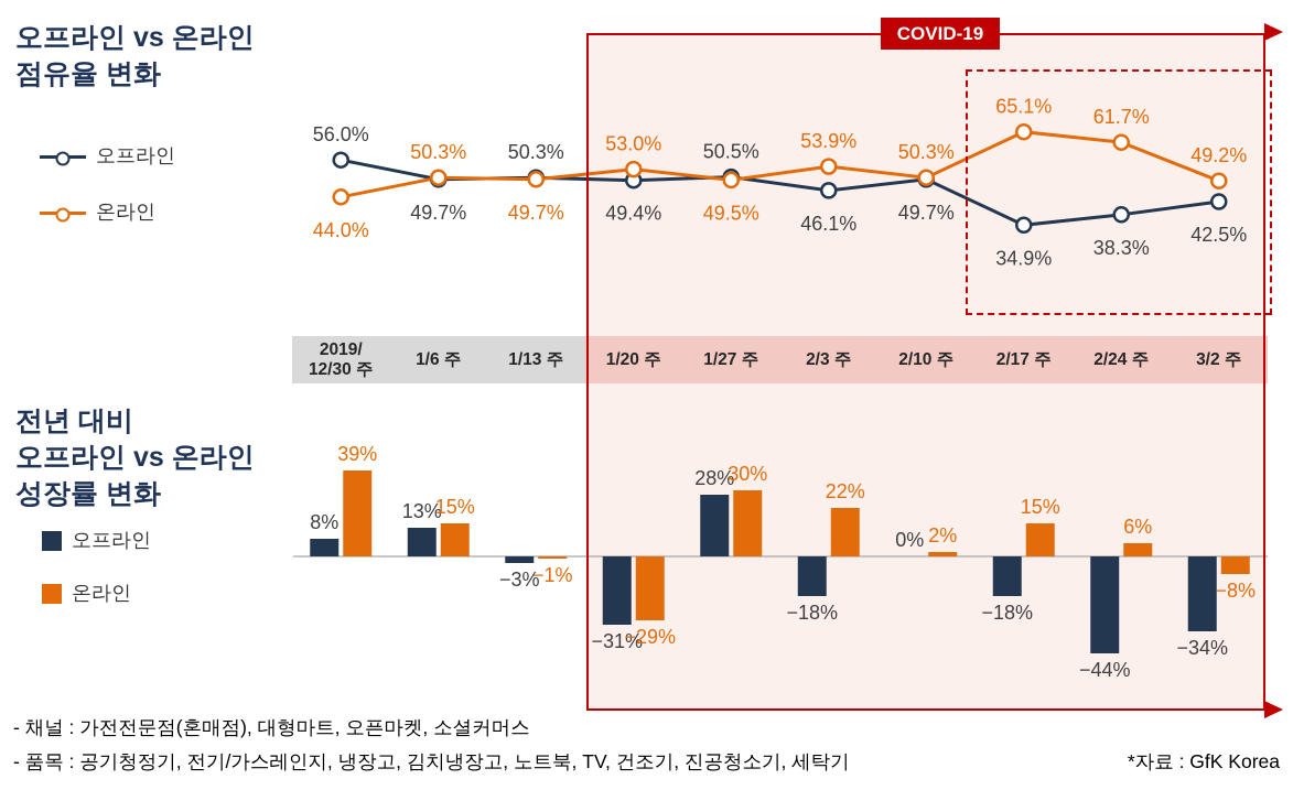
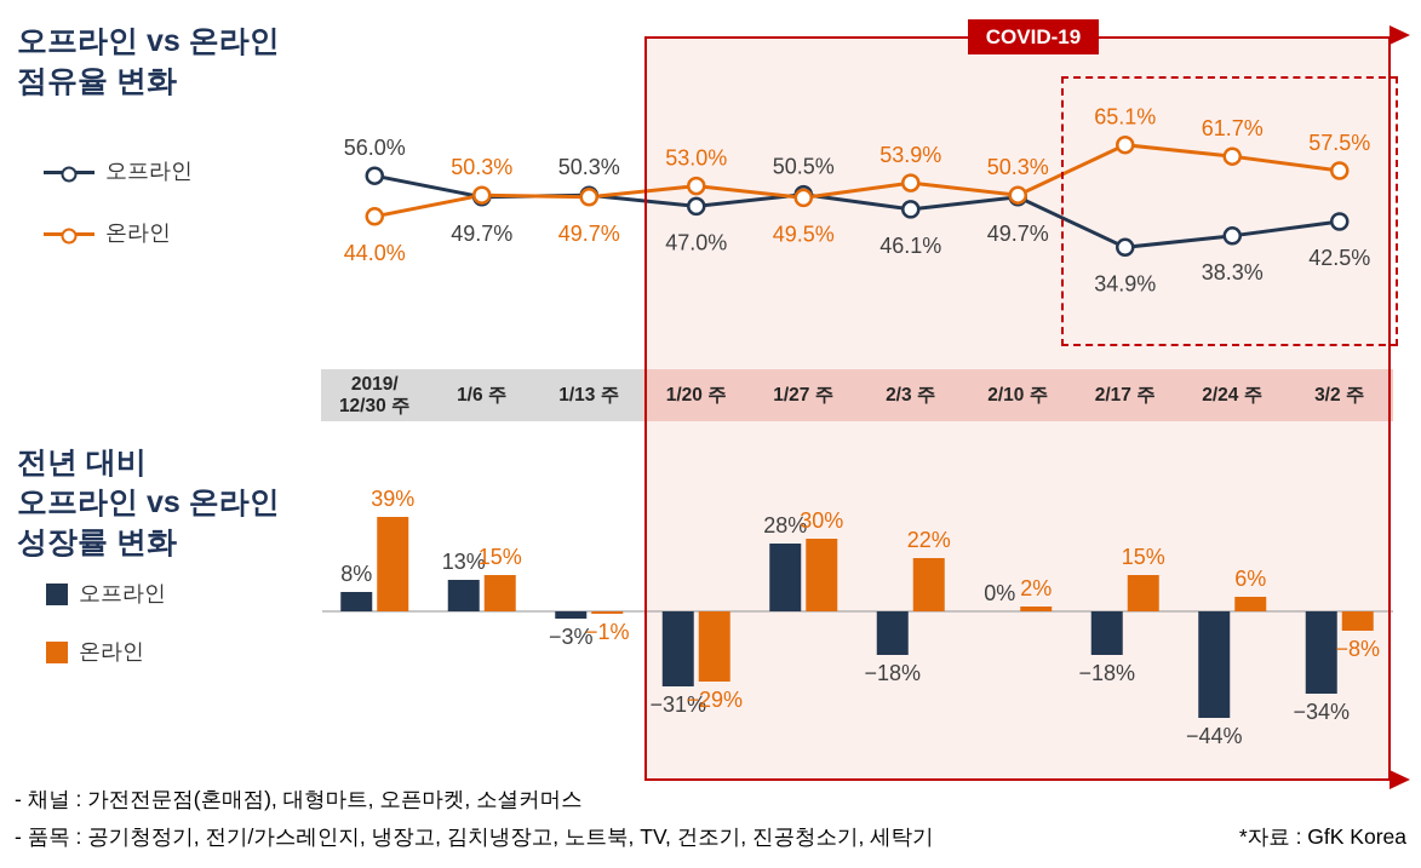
오프라인 vs 온라인 점유율 변화/오프라인/1/20 주: 49.4% -> 47.0%
오프라인 vs 온라인 점유율 변화/온라인/3/2 주: 49.2% -> 57.5%
